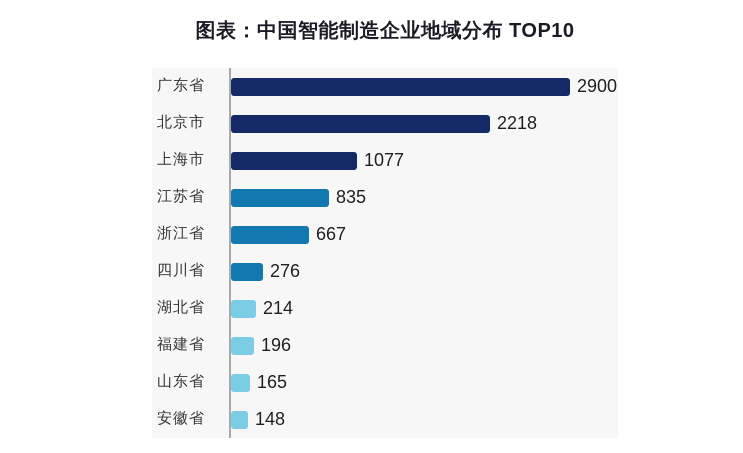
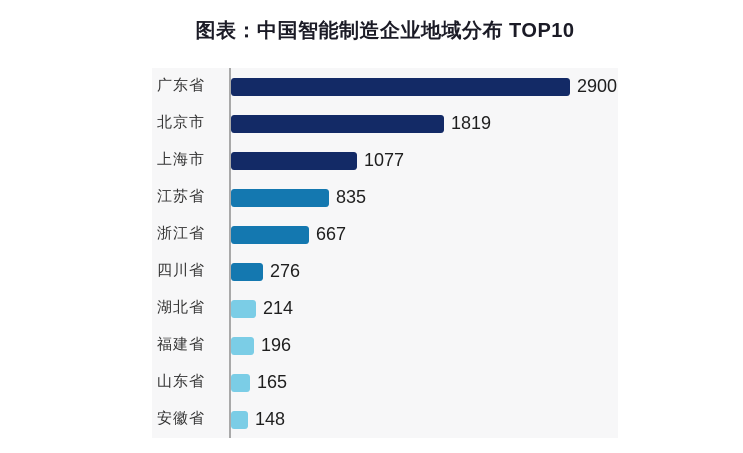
北京市: 2218 -> 1819
